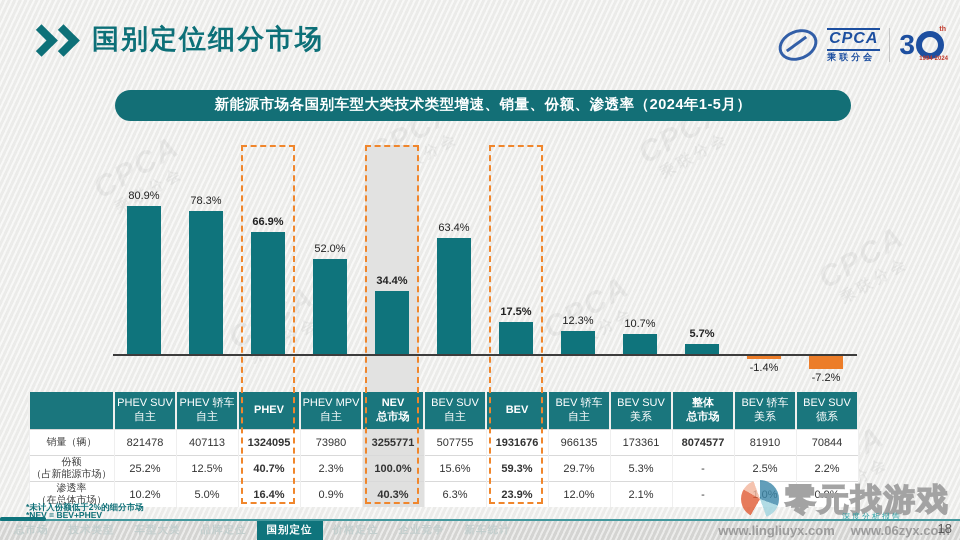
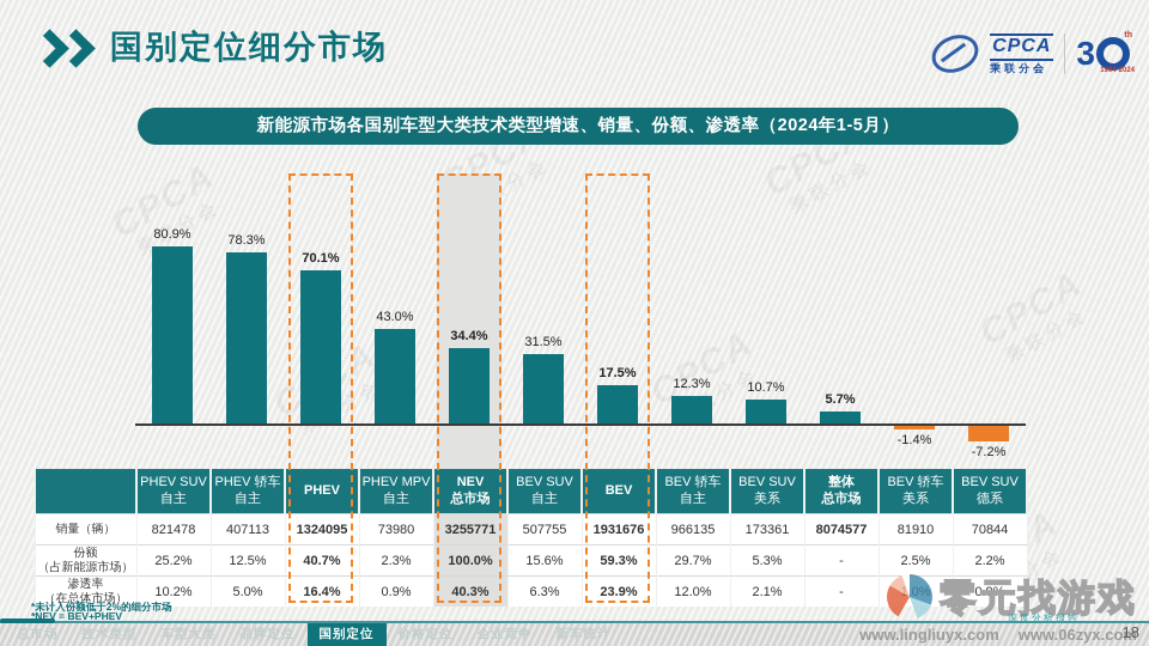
PHEV: 66.9% -> 70.1%
PHEV MPV 自主: 52.0% -> 43.0%
BEV SUV 自主: 63.4% -> 31.5%
